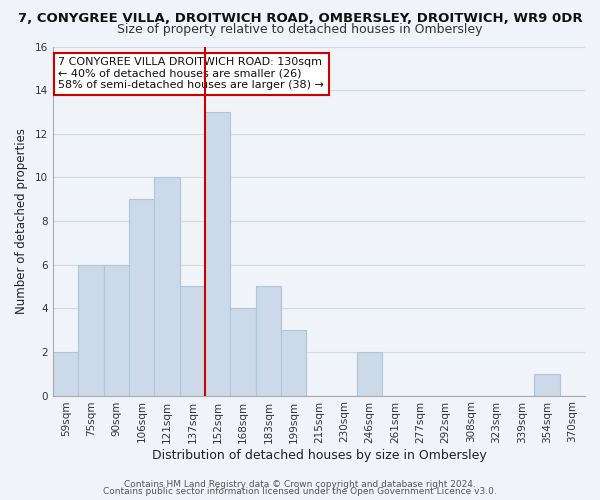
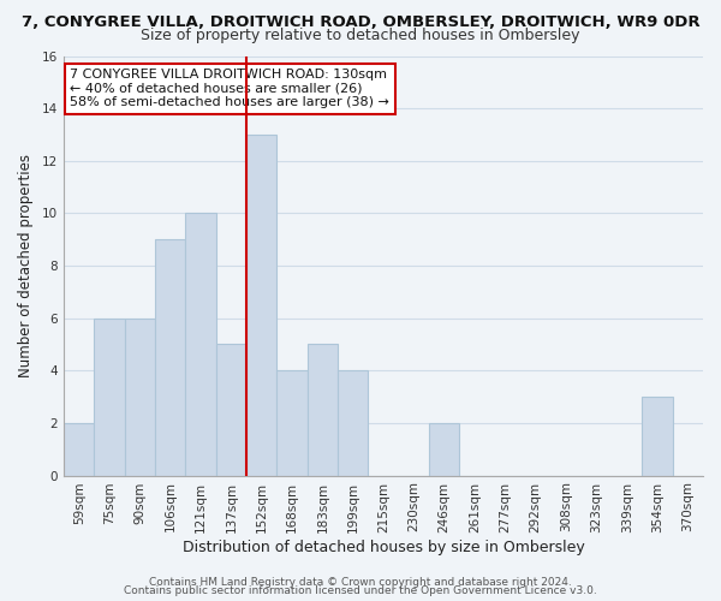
199sqm: 3 -> 4
354sqm: 1 -> 3
